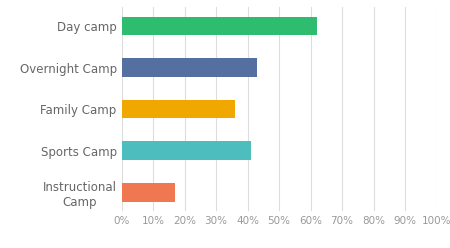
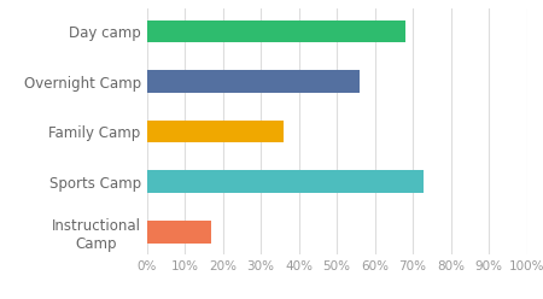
Day camp: 62% -> 68%
Overnight Camp: 43% -> 56%
Sports Camp: 41% -> 73%
